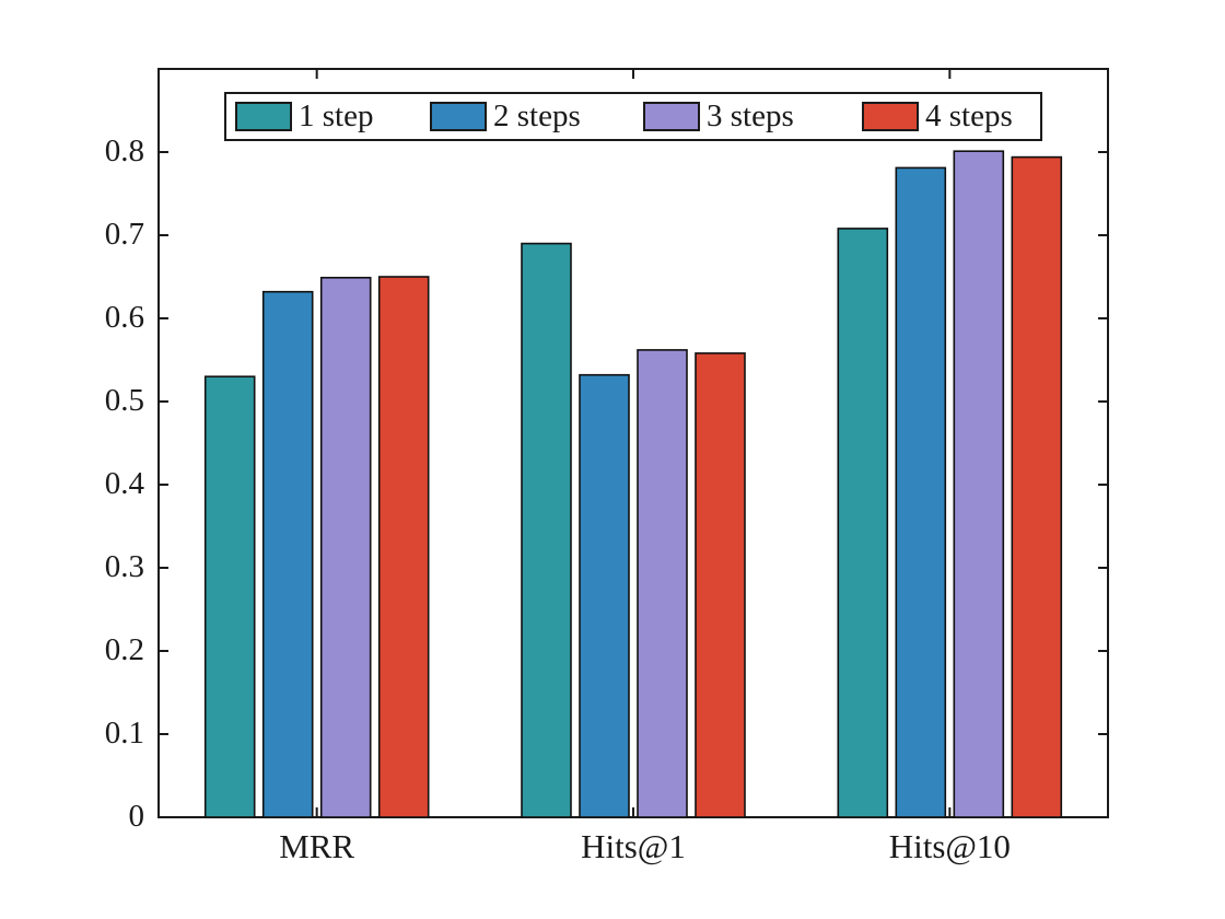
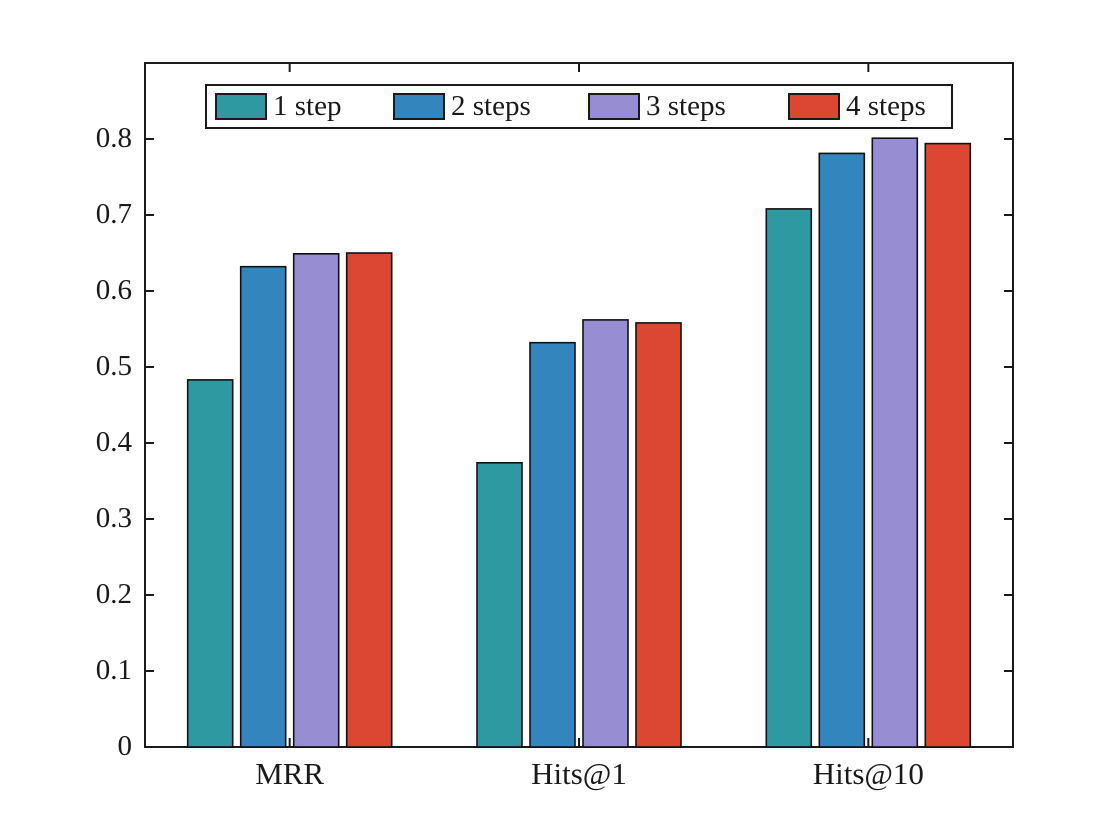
1 step/MRR: 0.53 -> 0.48
1 step/Hits@1: 0.69 -> 0.37
